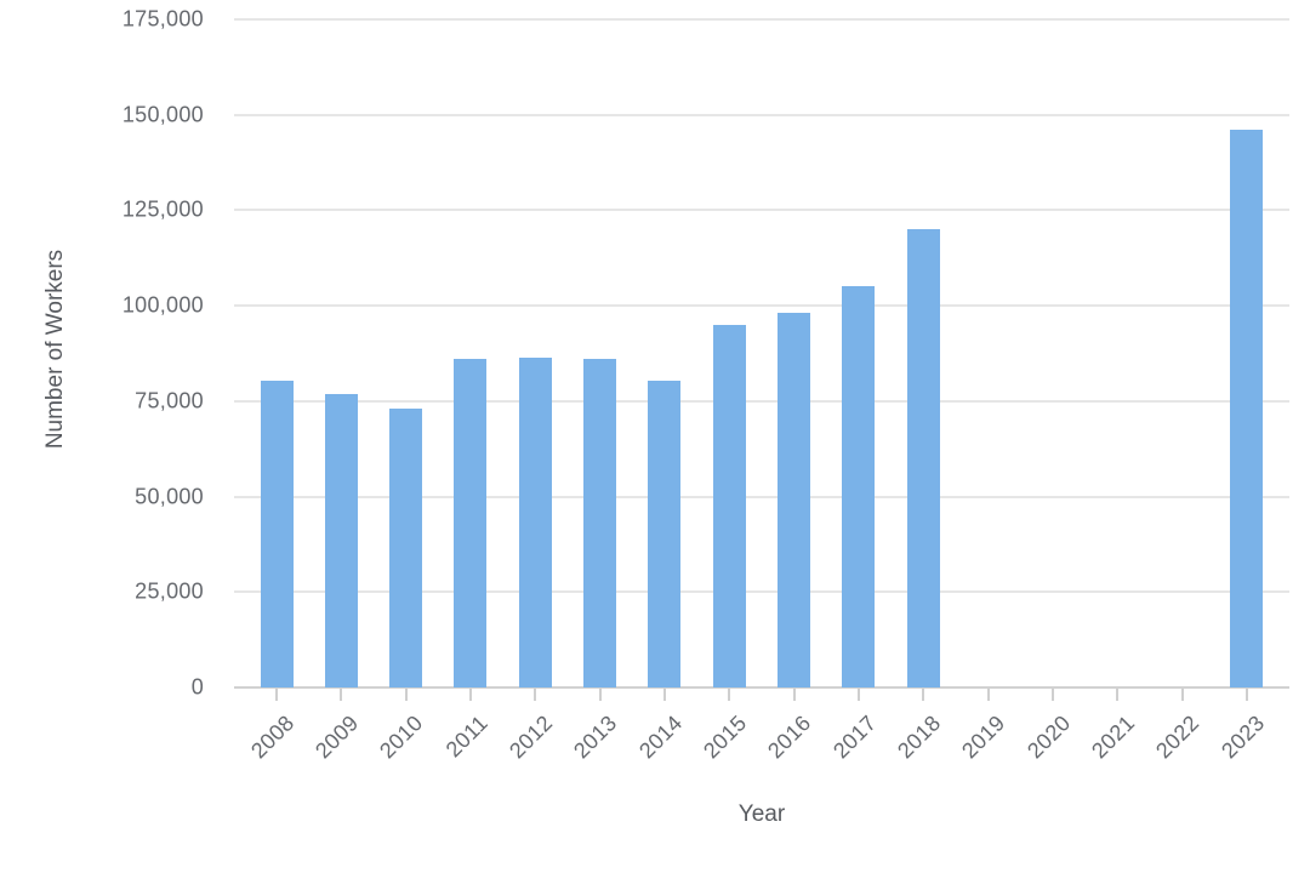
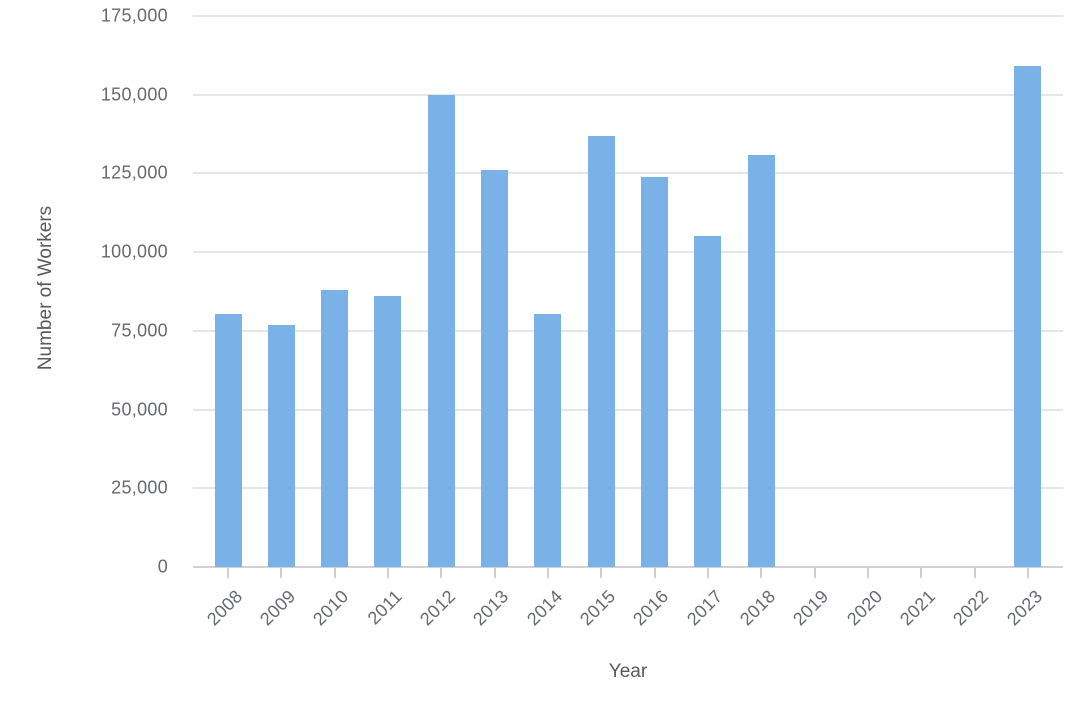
2010: 73000 -> 88000
2012: 86000 -> 150000
2013: 86000 -> 126000
2015: 95000 -> 137000
2016: 98000 -> 124000
2018: 120000 -> 131000
2023: 146000 -> 159000
